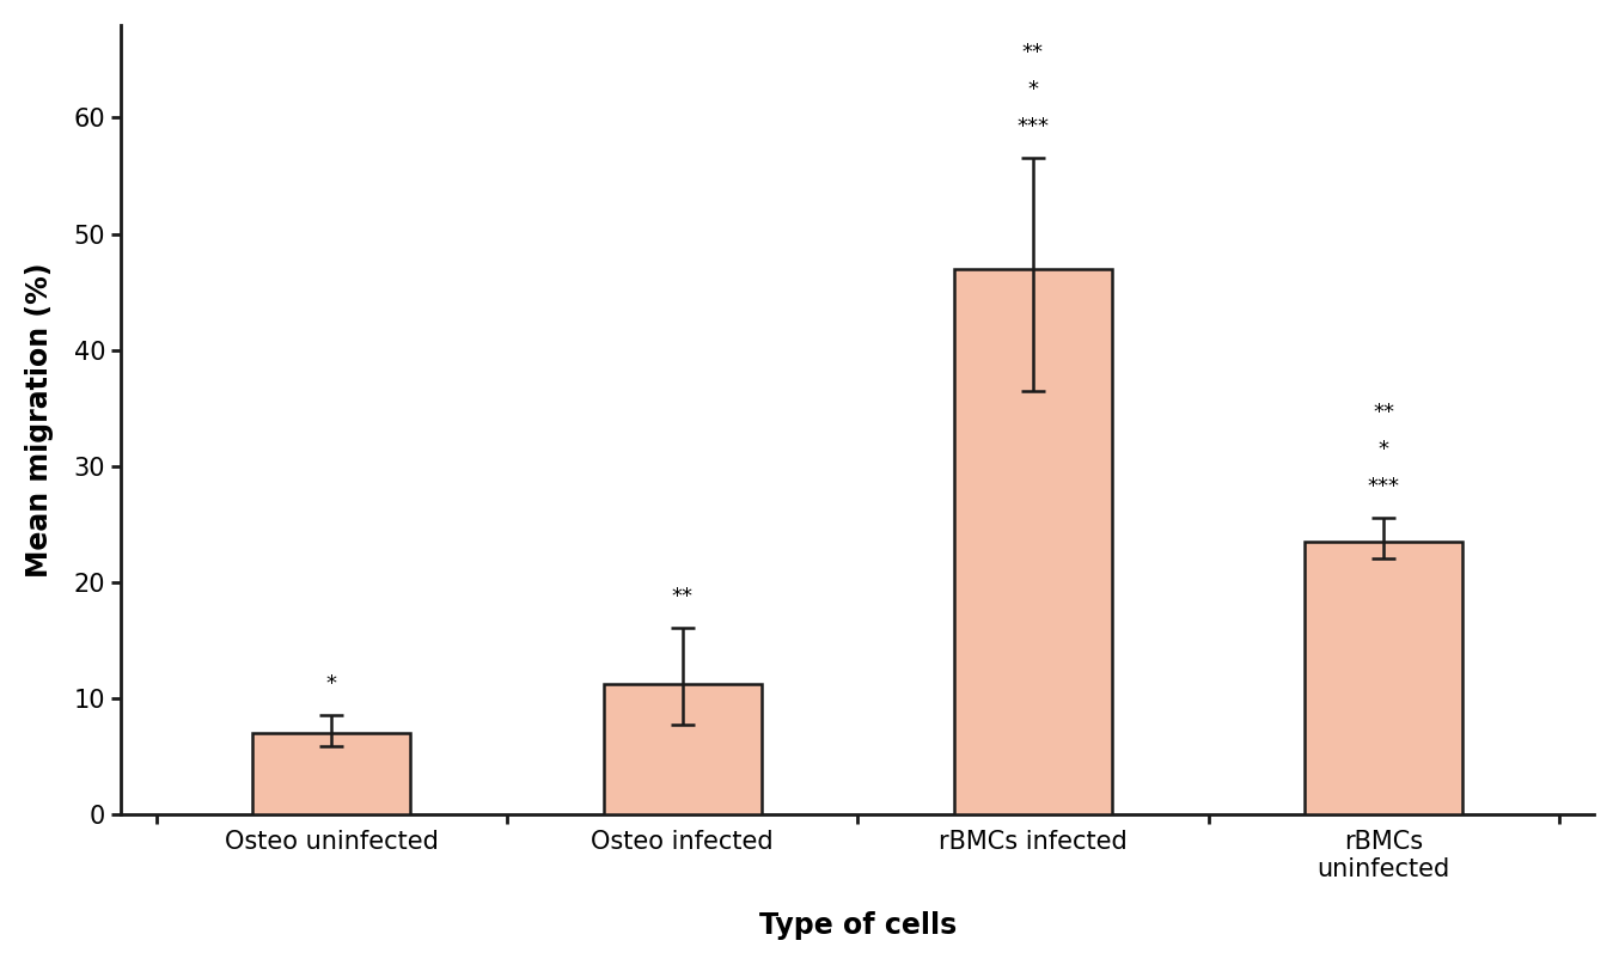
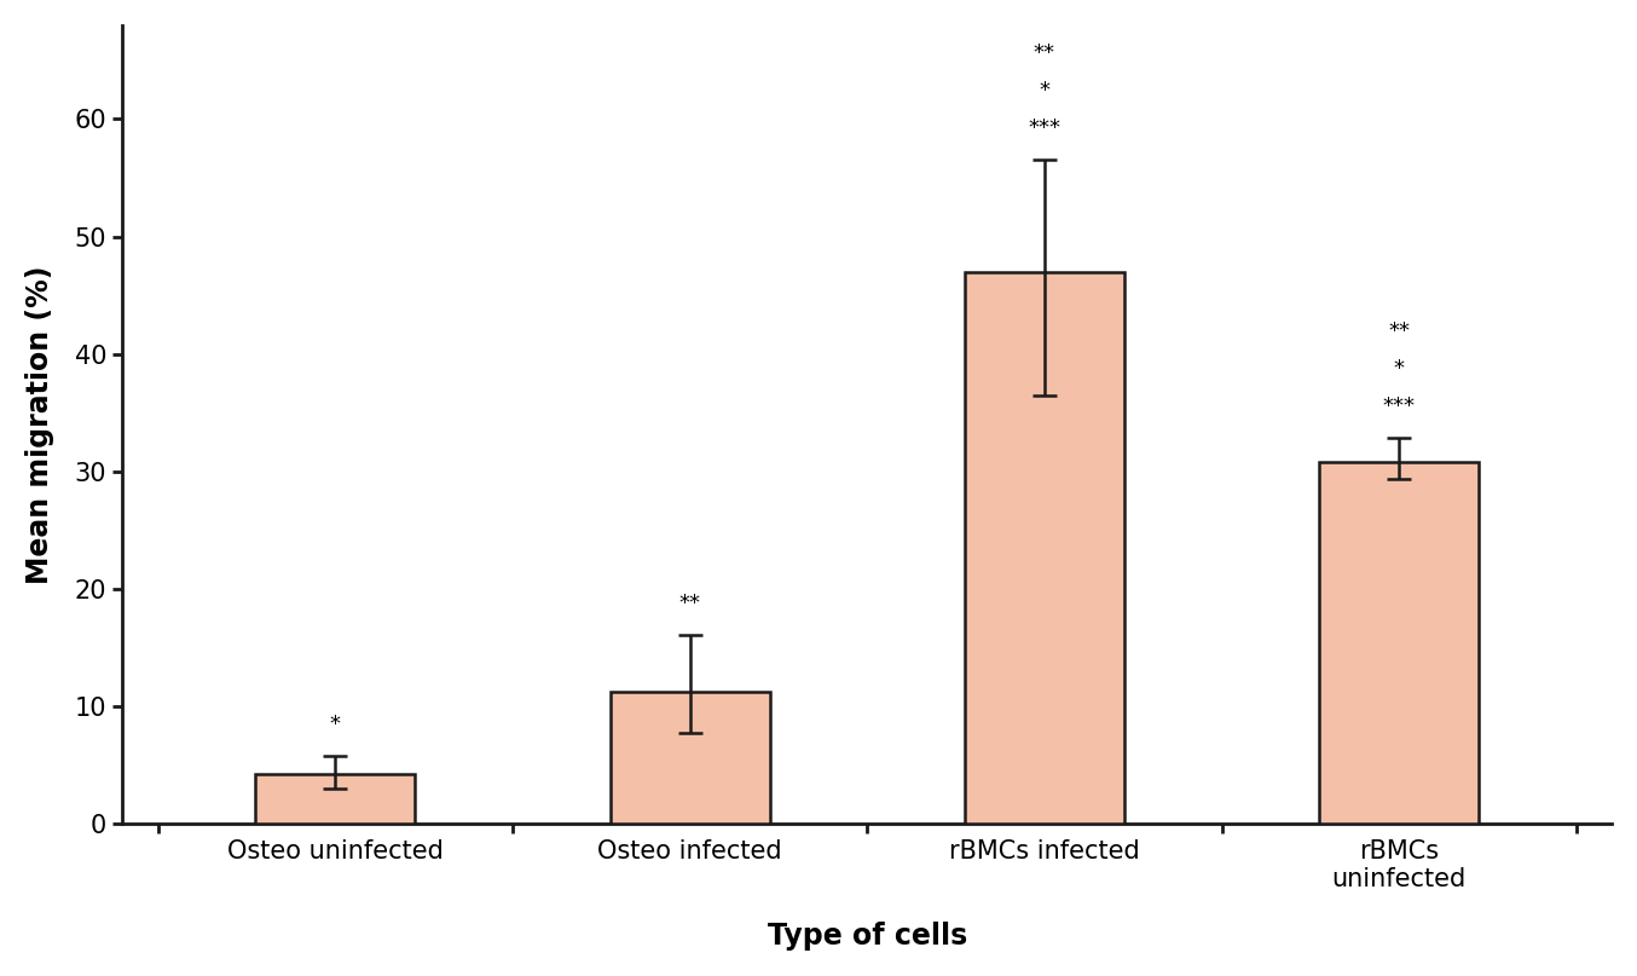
Osteo uninfected: 7.0 -> 4.2
rBMCs uninfected: 23.5 -> 30.8
